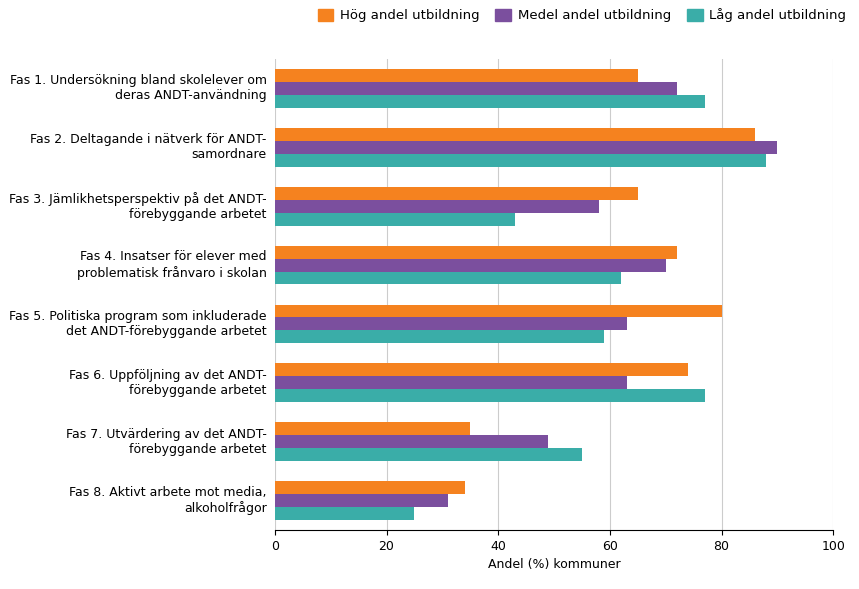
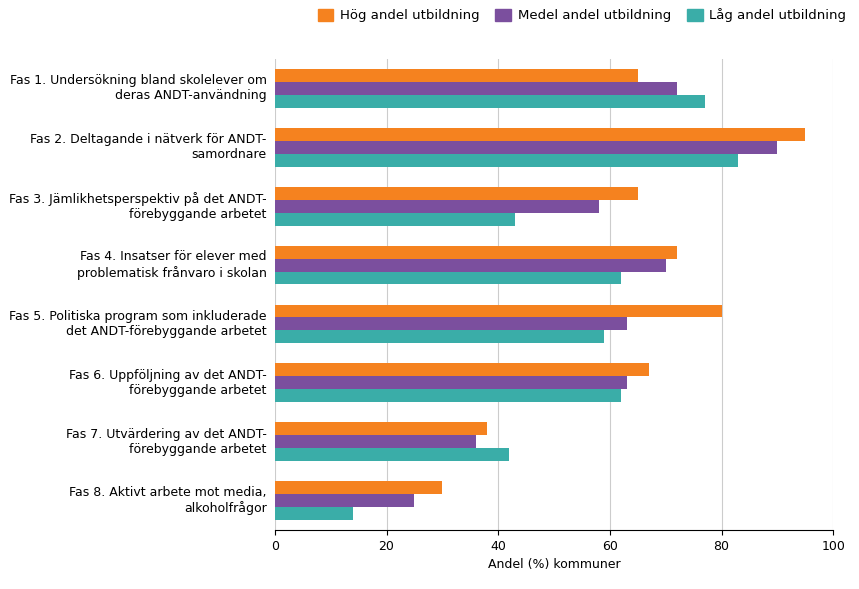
Hög andel utbildning/Fas 2. Deltagande i nätverk för ANDT- samordnare: 86 -> 95
Låg andel utbildning/Fas 2. Deltagande i nätverk för ANDT- samordnare: 88 -> 83
Hög andel utbildning/Fas 6. Uppföljning av det ANDT- förebyggande arbetet: 74 -> 67
Låg andel utbildning/Fas 6. Uppföljning av det ANDT- förebyggande arbetet: 77 -> 62
Hög andel utbildning/Fas 7. Utvärdering av det ANDT- förebyggande arbetet: 35 -> 38
Medel andel utbildning/Fas 7. Utvärdering av det ANDT- förebyggande arbetet: 49 -> 36
Låg andel utbildning/Fas 7. Utvärdering av det ANDT- förebyggande arbetet: 55 -> 42
Hög andel utbildning/Fas 8. Aktivt arbete mot media, alkoholfrågor: 34 -> 30
Medel andel utbildning/Fas 8. Aktivt arbete mot media, alkoholfrågor: 31 -> 25
Låg andel utbildning/Fas 8. Aktivt arbete mot media, alkoholfrågor: 25 -> 14
